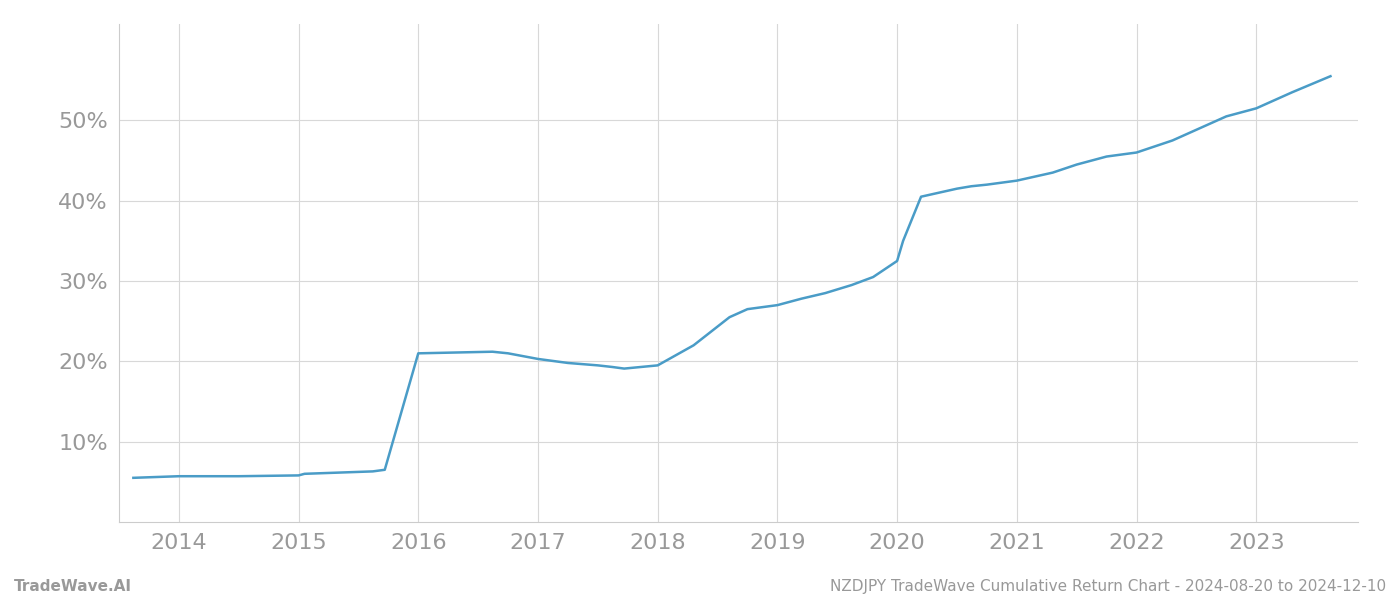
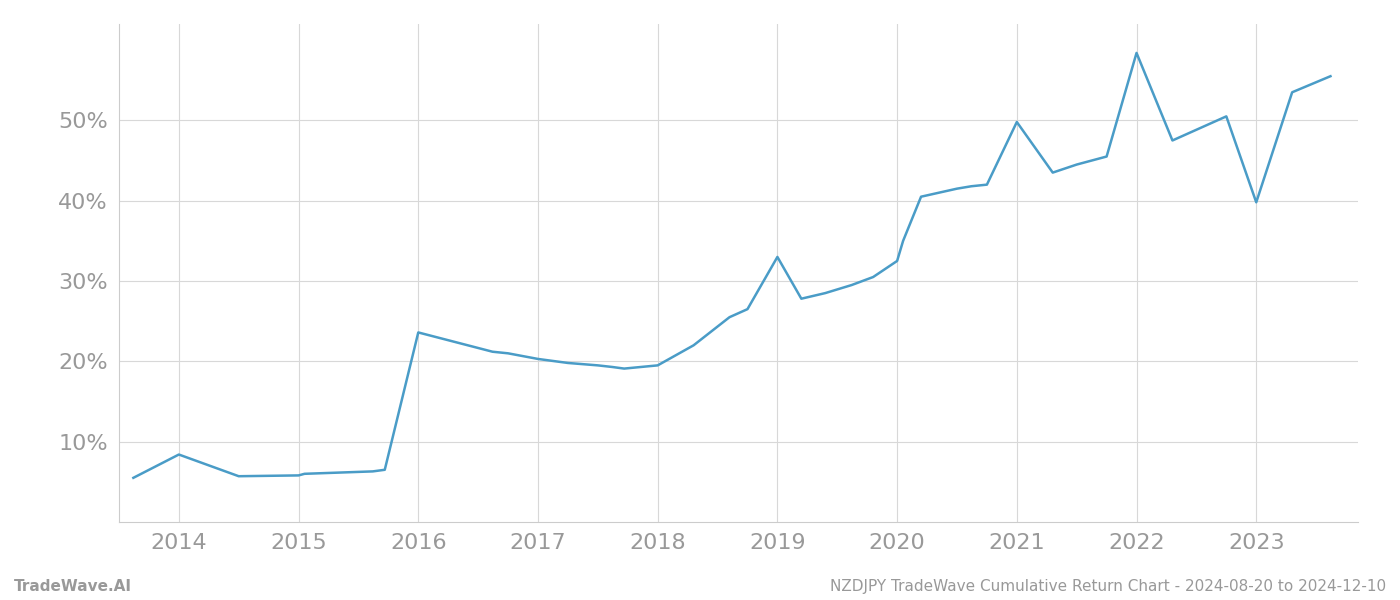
2014: 5.7% -> 8.4%
2016: 21.0% -> 23.6%
2019: 27.0% -> 33.0%
2021: 42.5% -> 49.8%
2022: 46.0% -> 58.4%
2023: 51.5% -> 39.8%
